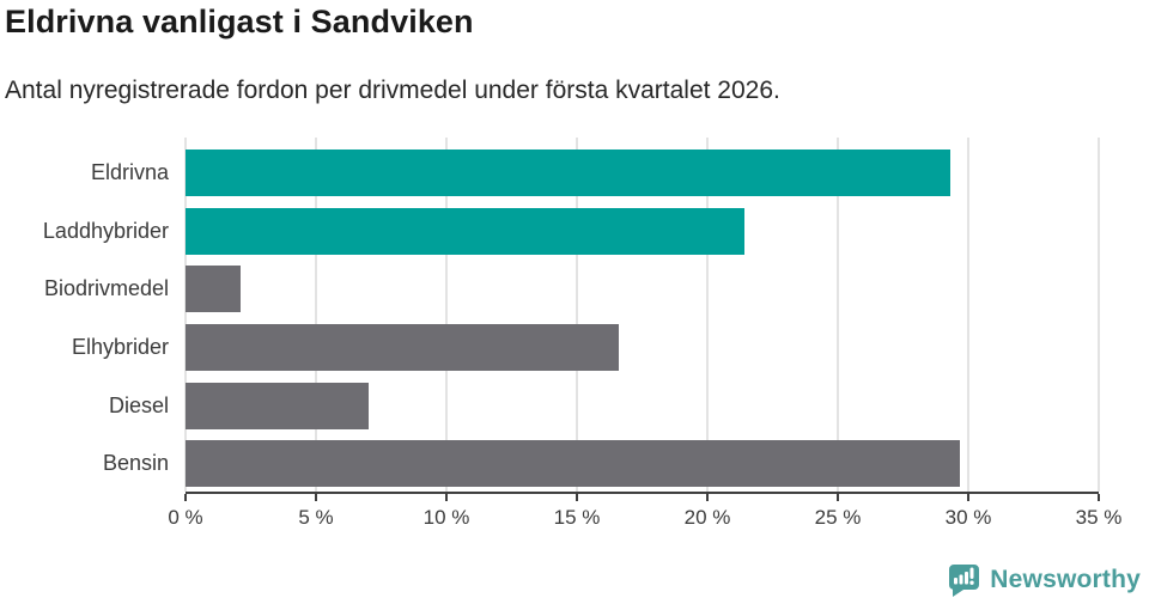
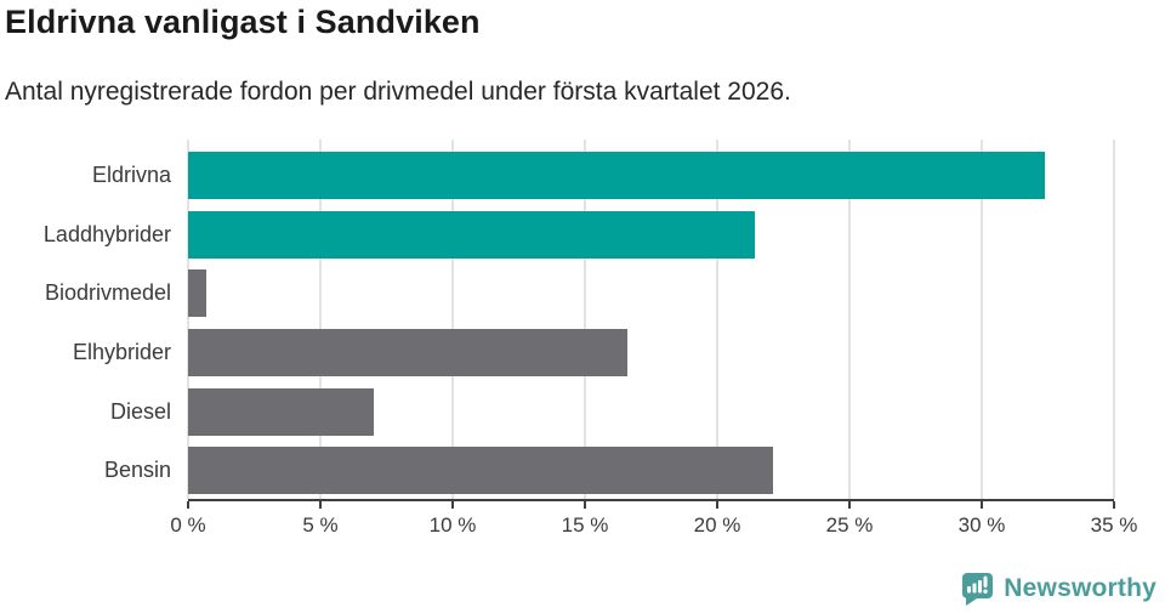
Eldrivna: 29.3% -> 32.4%
Biodrivmedel: 2.1% -> 0.7%
Bensin: 29.7% -> 22.1%
